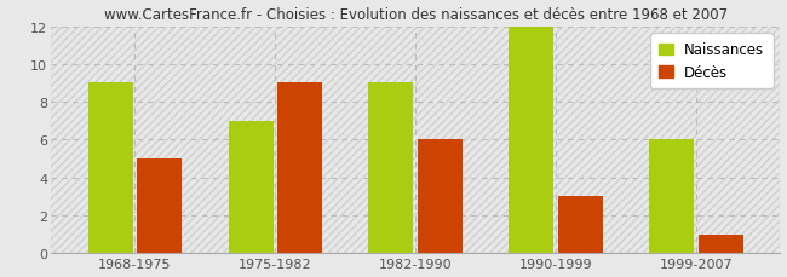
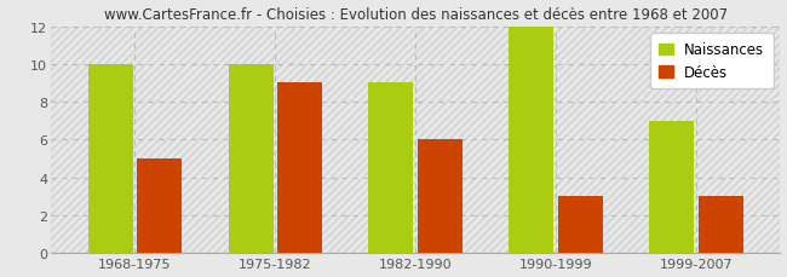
Naissances/1968-1975: 9 -> 10
Naissances/1975-1982: 7 -> 10
Naissances/1999-2007: 6 -> 7
Décès/1999-2007: 1 -> 3
